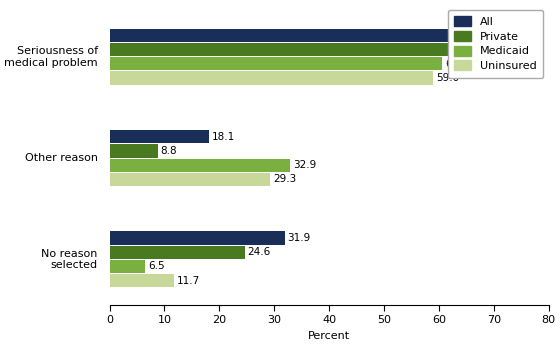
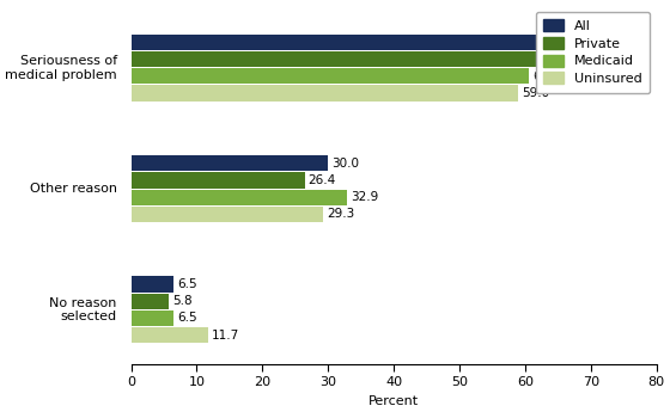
All/Other reason: 18.1 -> 30.0
Private/Other reason: 8.8 -> 26.4
All/No reason selected: 31.9 -> 6.5
Private/No reason selected: 24.6 -> 5.8
